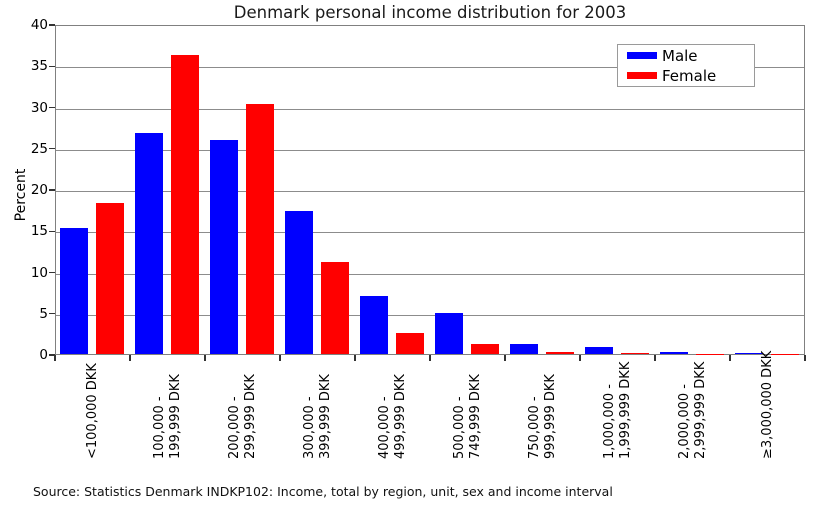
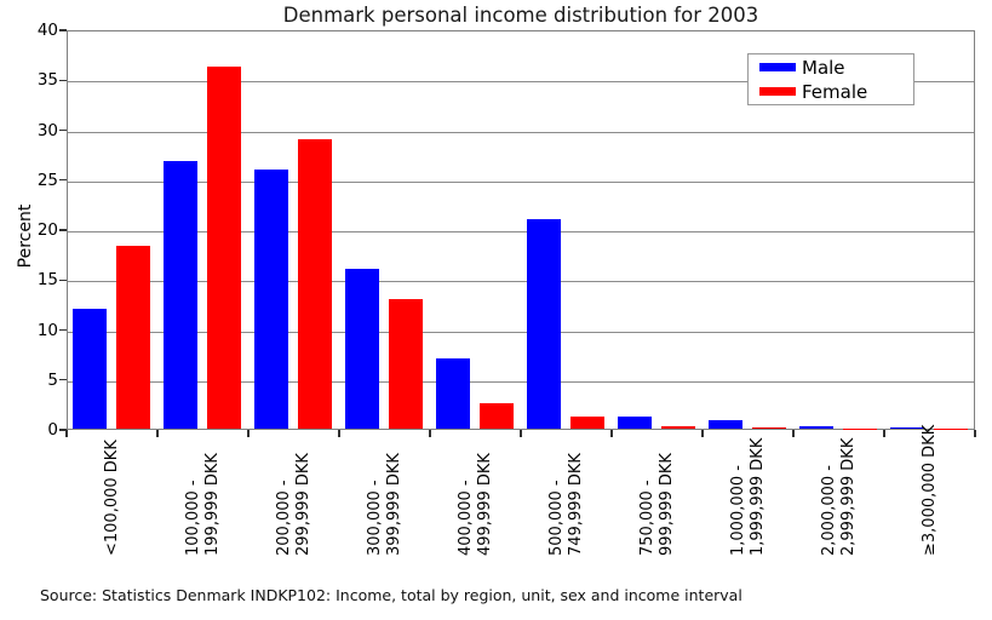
Male/<100,000 DKK: 15 -> 12
Female/200,000 - 299,999 DKK: 30 -> 29
Male/300,000 - 399,999 DKK: 17 -> 16
Female/300,000 - 399,999 DKK: 11 -> 13
Male/500,000 - 749,999 DKK: 5 -> 21
